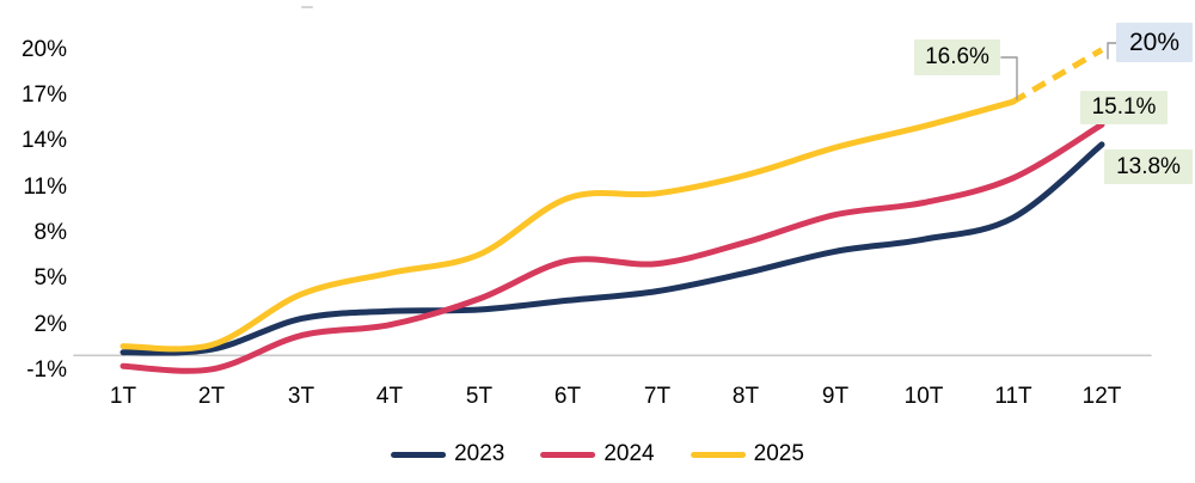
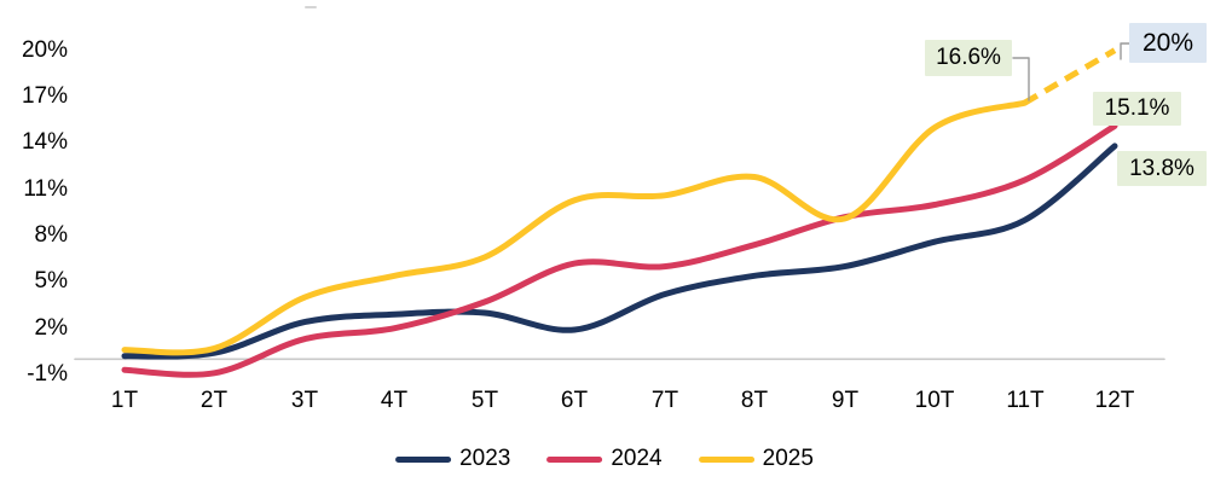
2023/6T: 3.6% -> 1.9%
2023/9T: 6.8% -> 6.0%
2025/9T: 13.6% -> 9.1%
